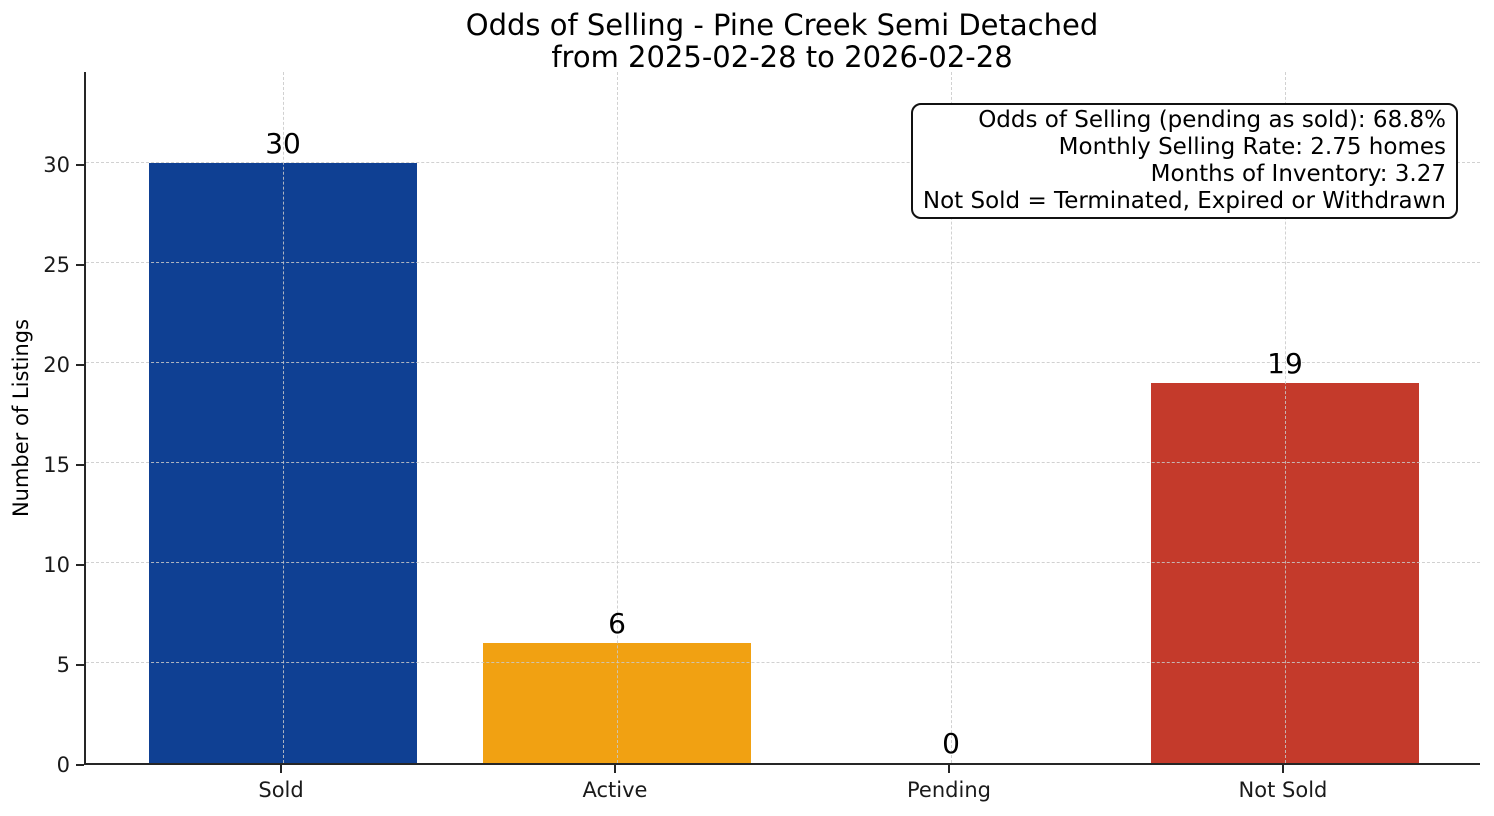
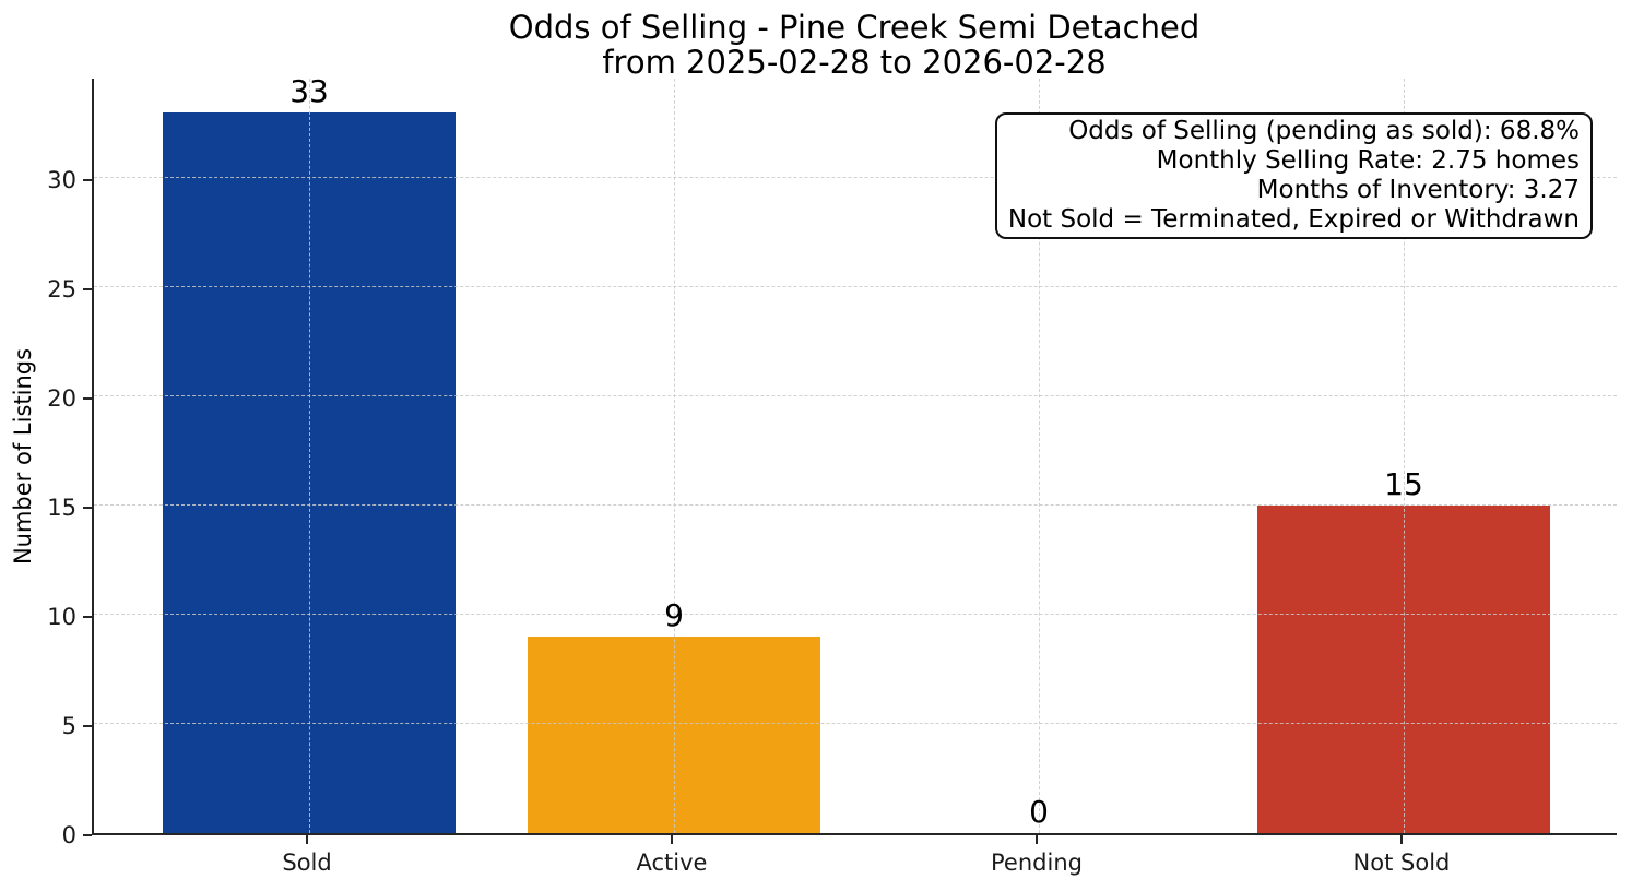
Sold: 30 -> 33
Active: 6 -> 9
Not Sold: 19 -> 15
